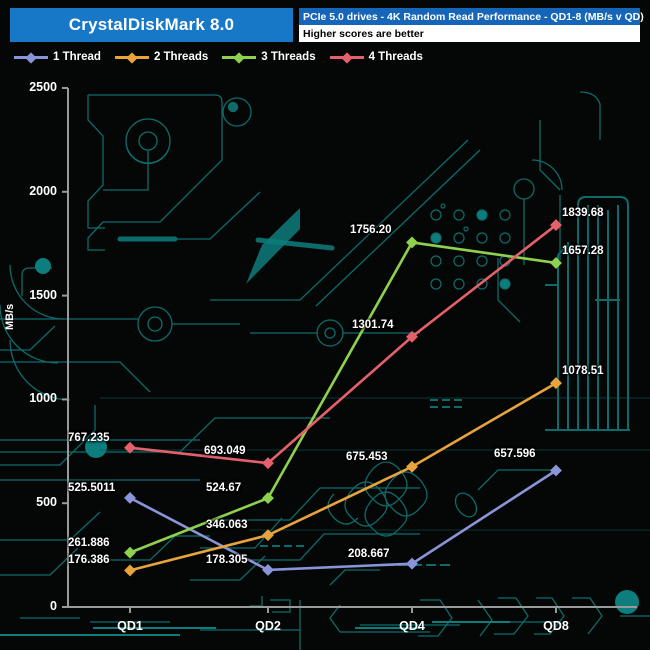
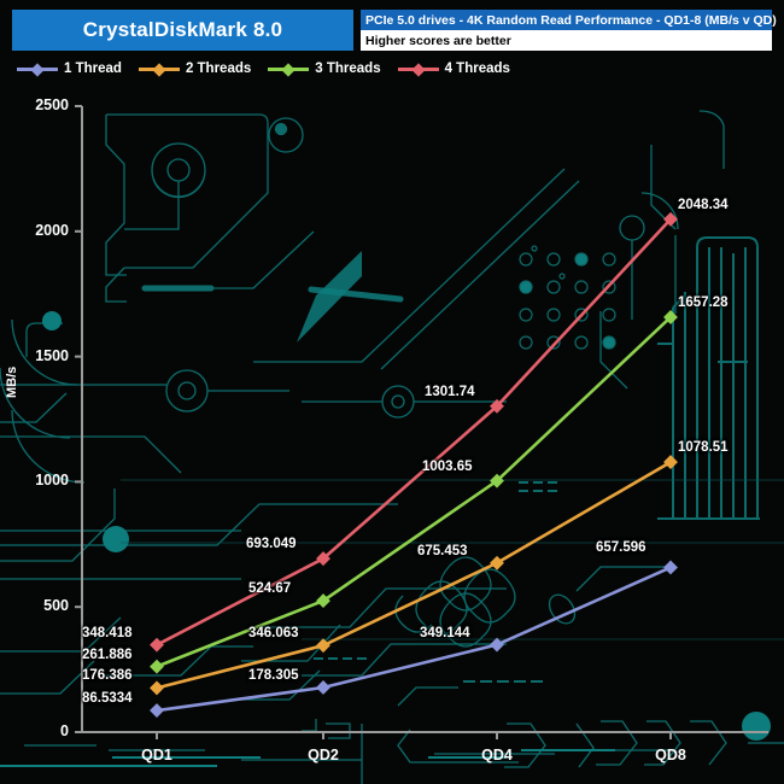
1 Thread/QD1: 525.5011 -> 86.5334
4 Threads/QD1: 767.235 -> 348.418
1 Thread/QD4: 208.667 -> 349.144
3 Threads/QD4: 1756.20 -> 1003.65
4 Threads/QD8: 1839.68 -> 2048.34
